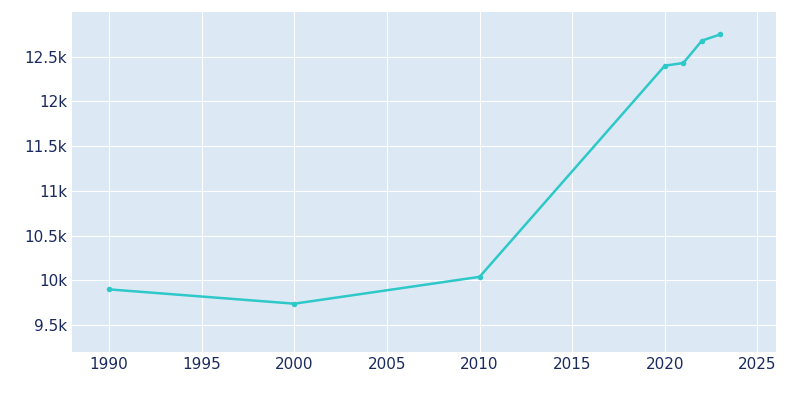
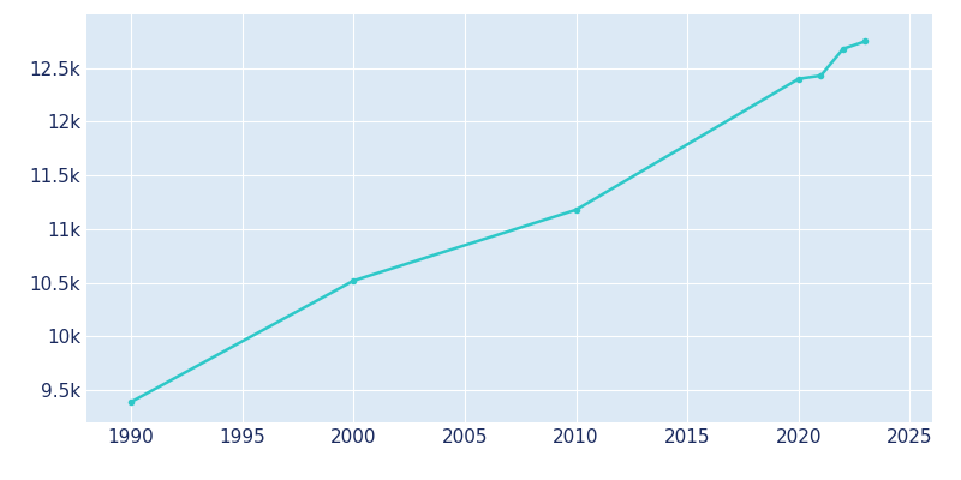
1990: 9.90k -> 9.39k
2000: 9.74k -> 10.52k
2010: 10.04k -> 11.18k
